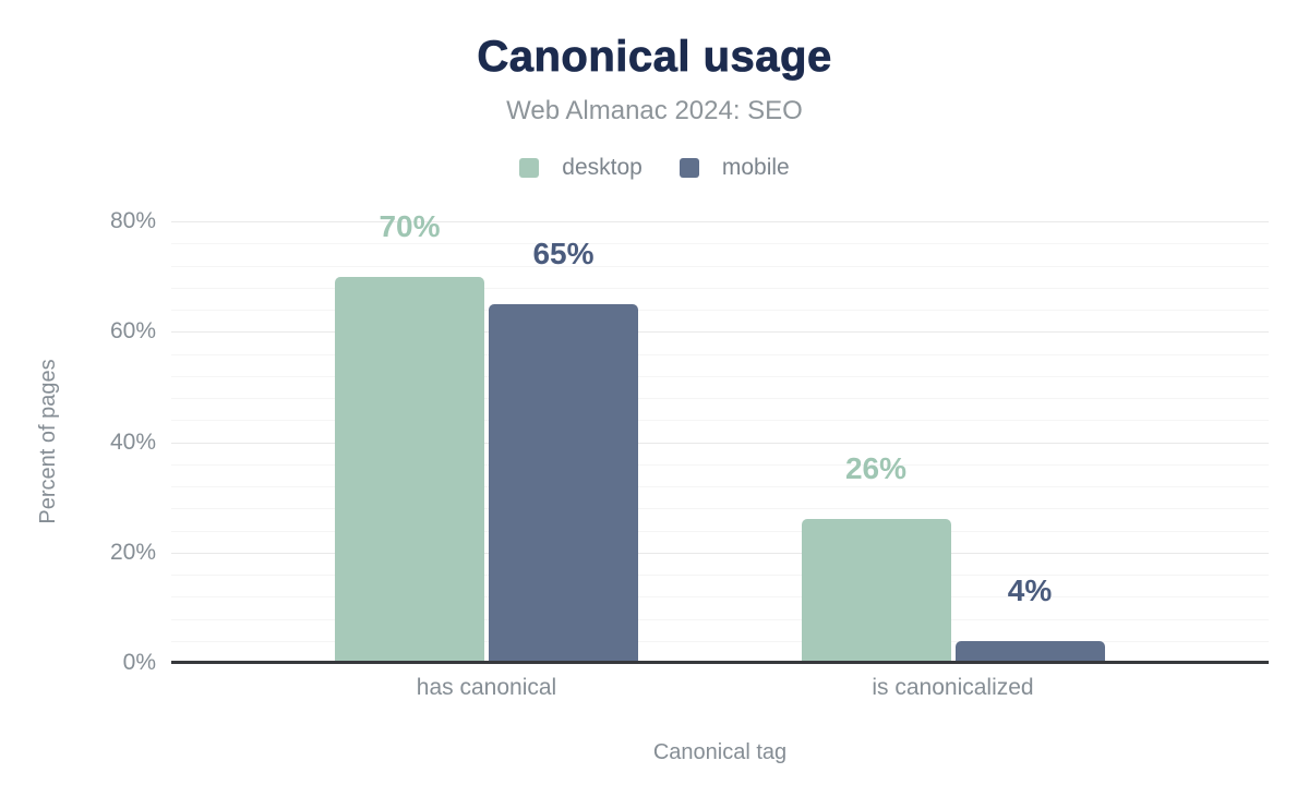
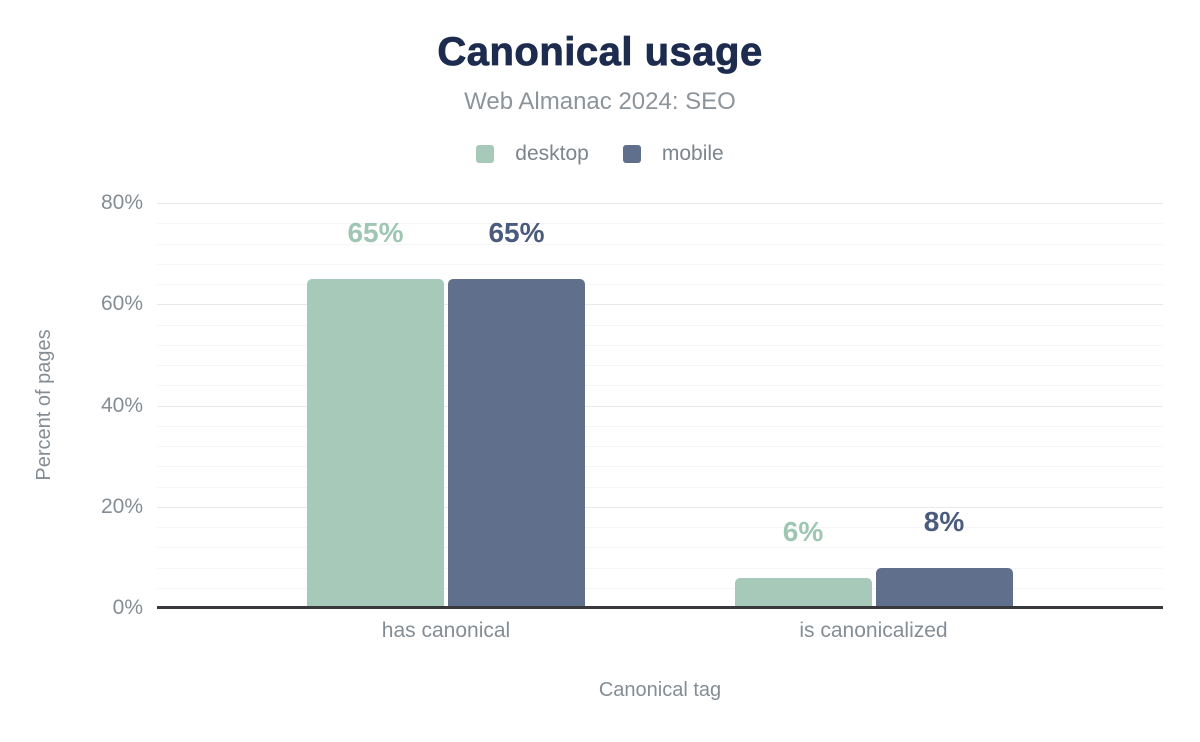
desktop/has canonical: 70% -> 65%
desktop/is canonicalized: 26% -> 6%
mobile/is canonicalized: 4% -> 8%
